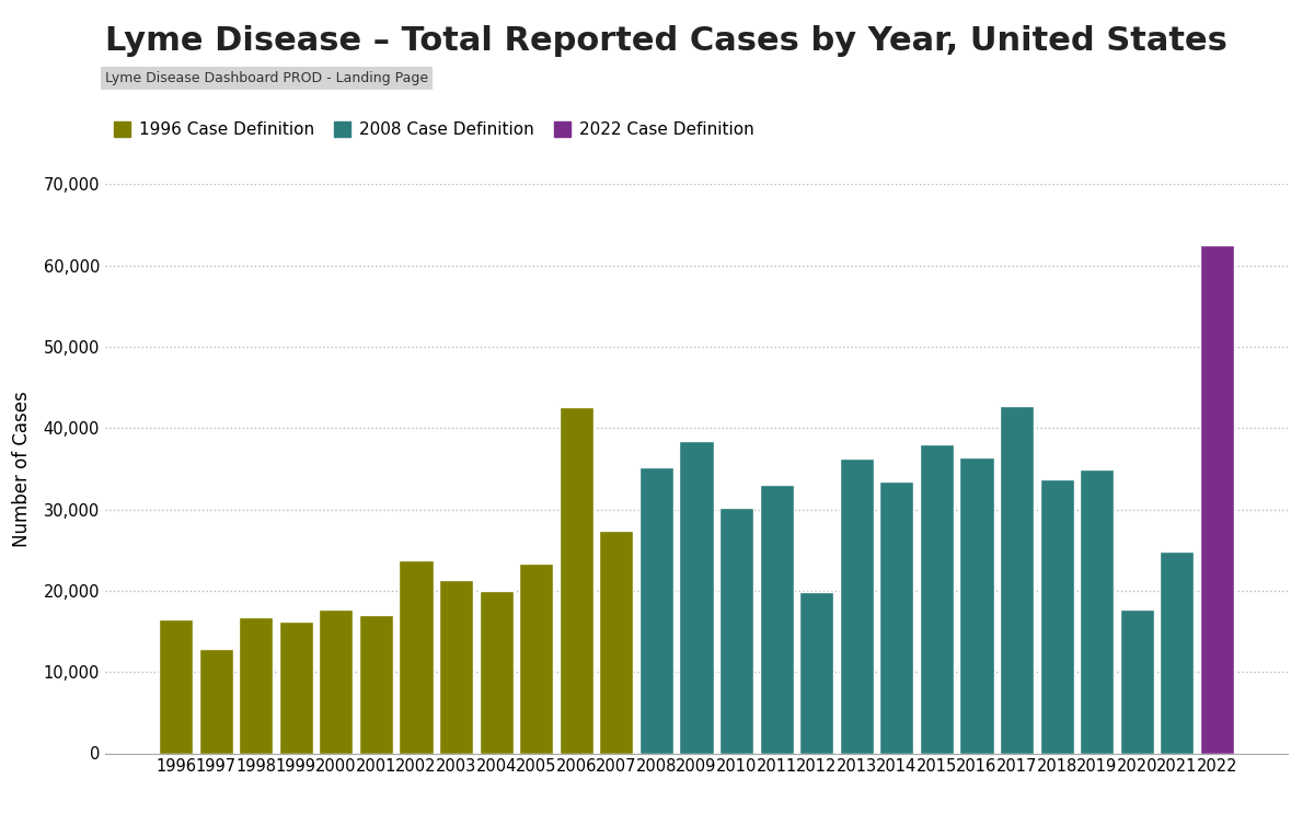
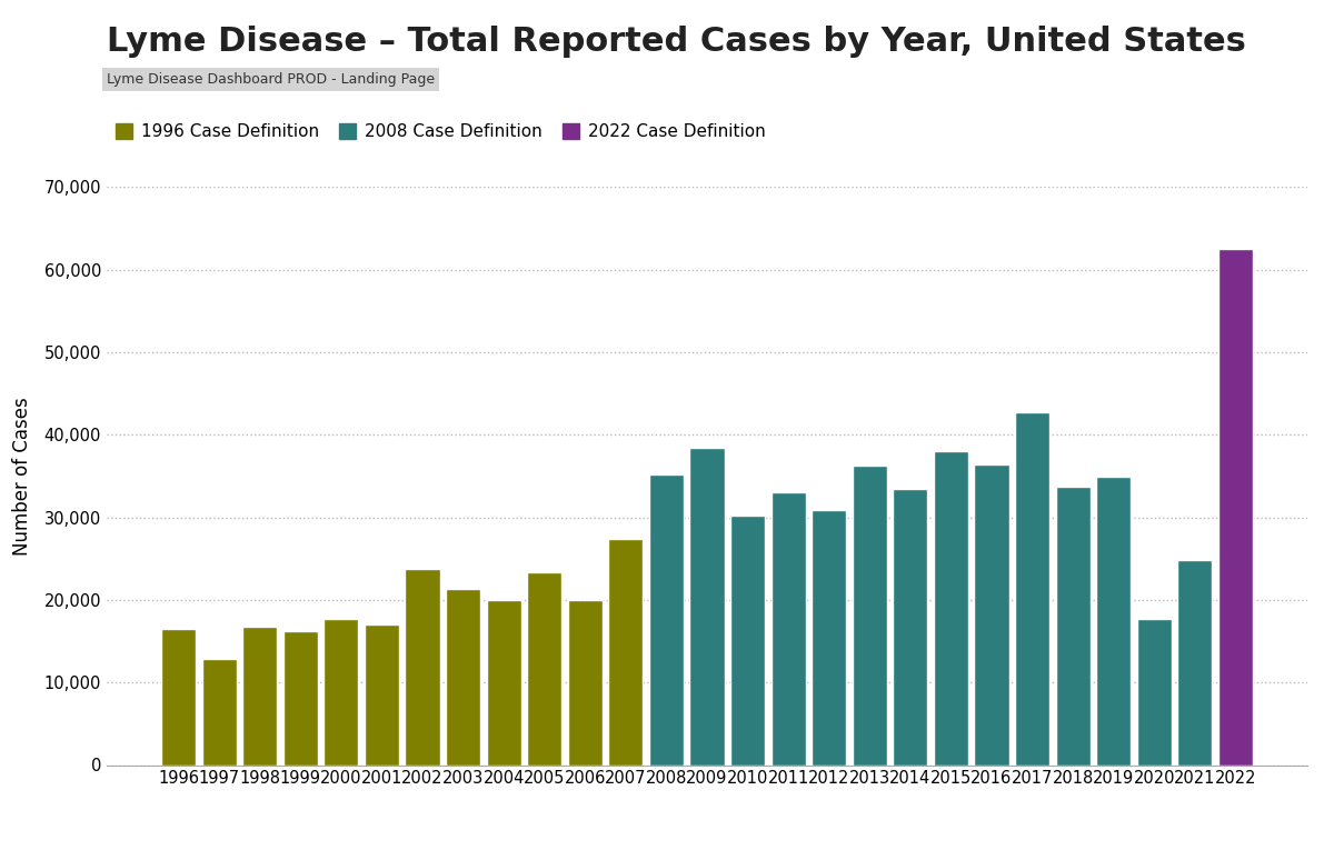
2006: 42,600 -> 19,900
2012: 19,800 -> 30,800
